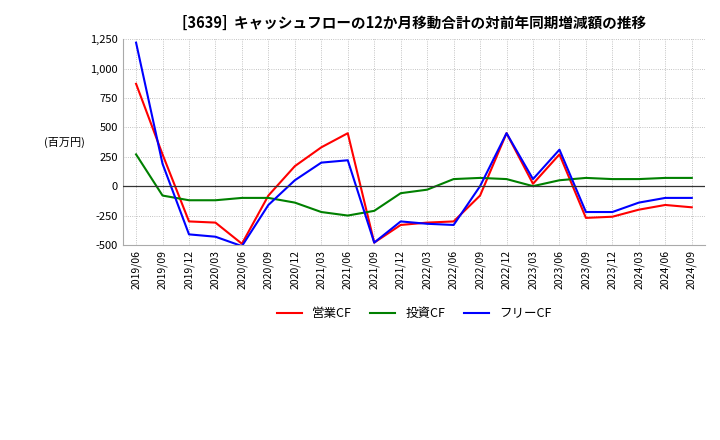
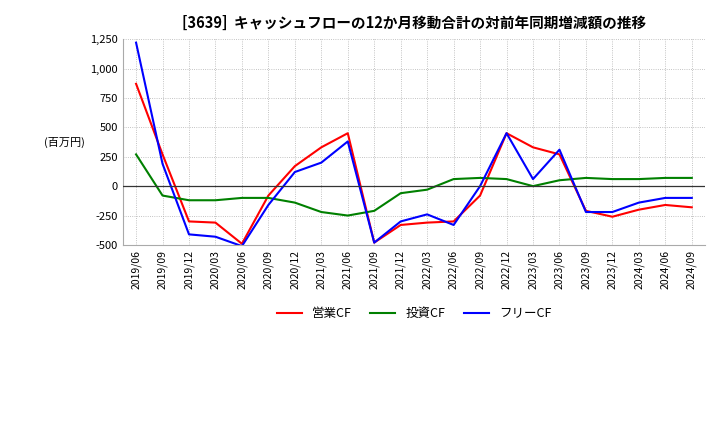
フリーCF/2020/12: 50 -> 120
フリーCF/2021/06: 220 -> 380
フリーCF/2022/03: -320 -> -240
営業CF/2023/03: 20 -> 330
営業CF/2023/09: -270 -> -210
